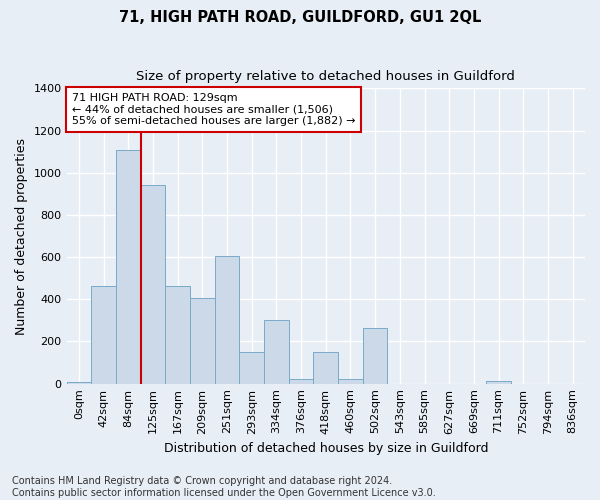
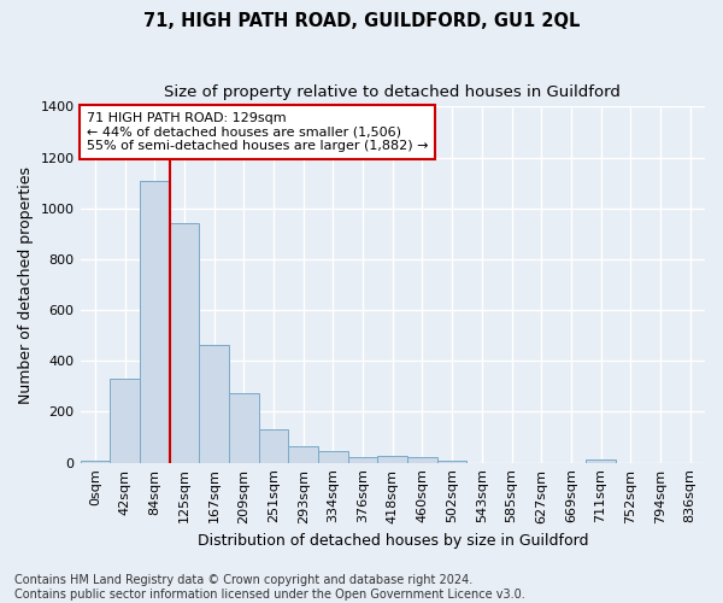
42sqm: 465 -> 330
209sqm: 405 -> 275
251sqm: 605 -> 130
293sqm: 150 -> 65
334sqm: 300 -> 45
418sqm: 150 -> 25
502sqm: 265 -> 10
